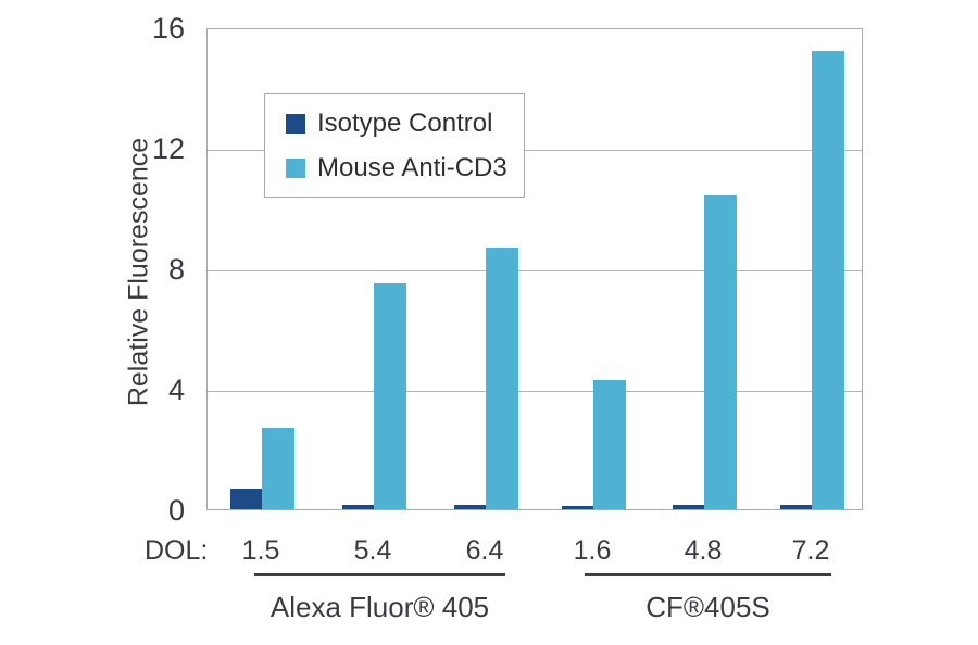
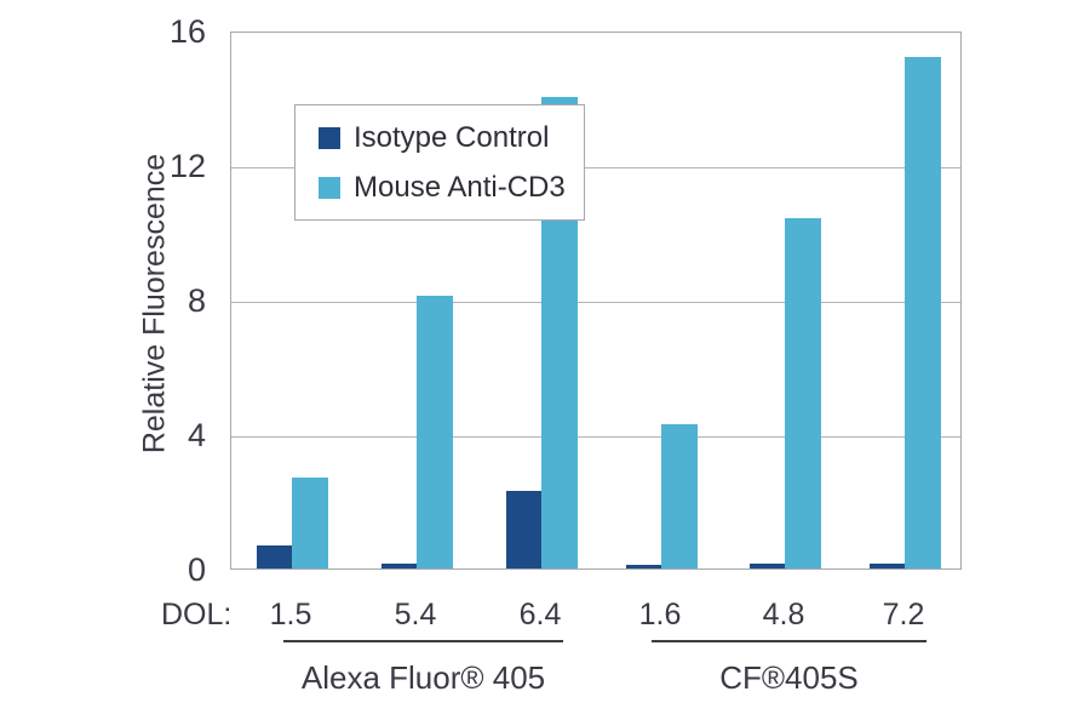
Mouse Anti-CD3/5.4: 7.5 -> 8.1
Isotype Control/6.4: 0.1 -> 2.3
Mouse Anti-CD3/6.4: 8.7 -> 14.0
